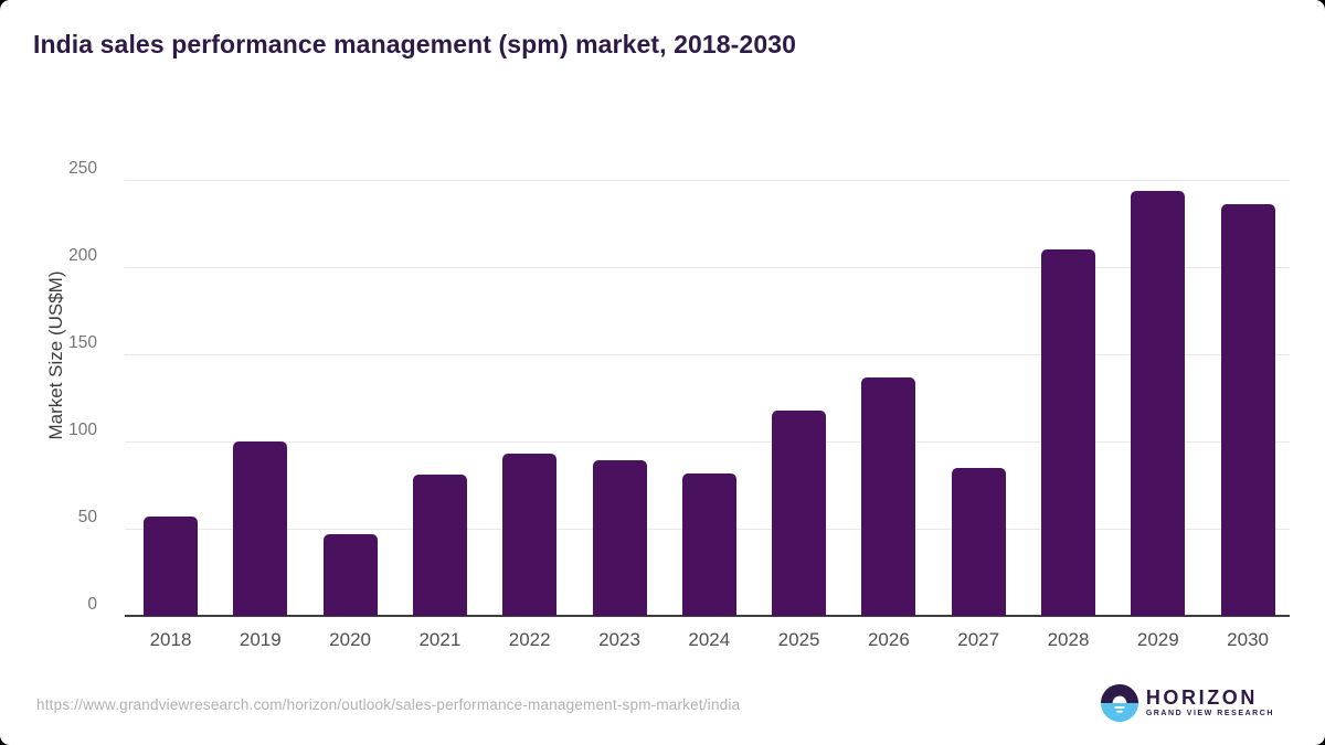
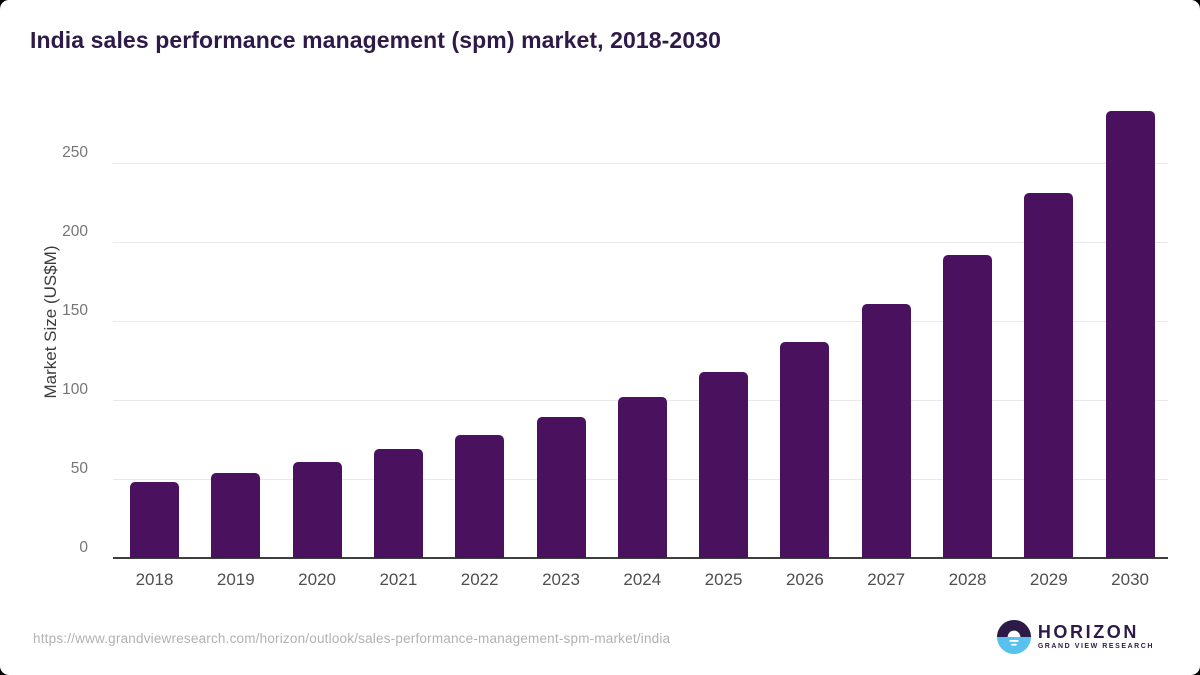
2018: 57 -> 48
2019: 100 -> 54
2020: 47 -> 61
2021: 81 -> 69
2022: 93 -> 78
2024: 82 -> 102
2027: 85 -> 161
2028: 210 -> 192
2029: 244 -> 231
2030: 236 -> 283
